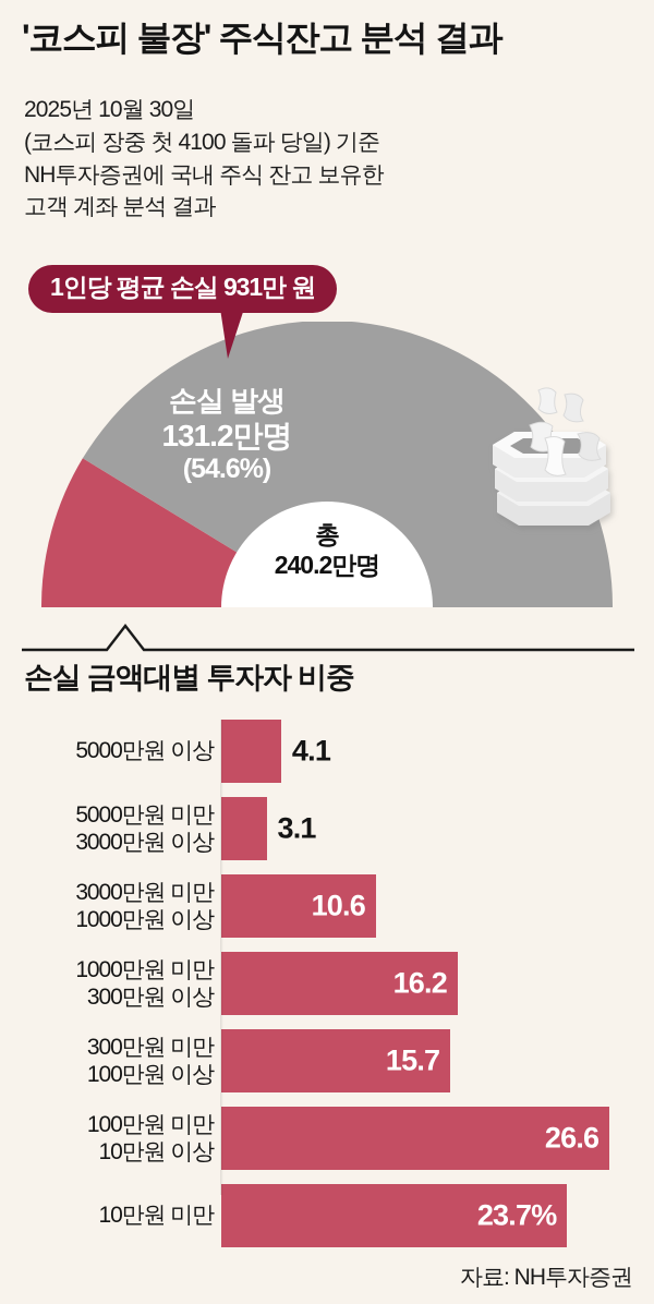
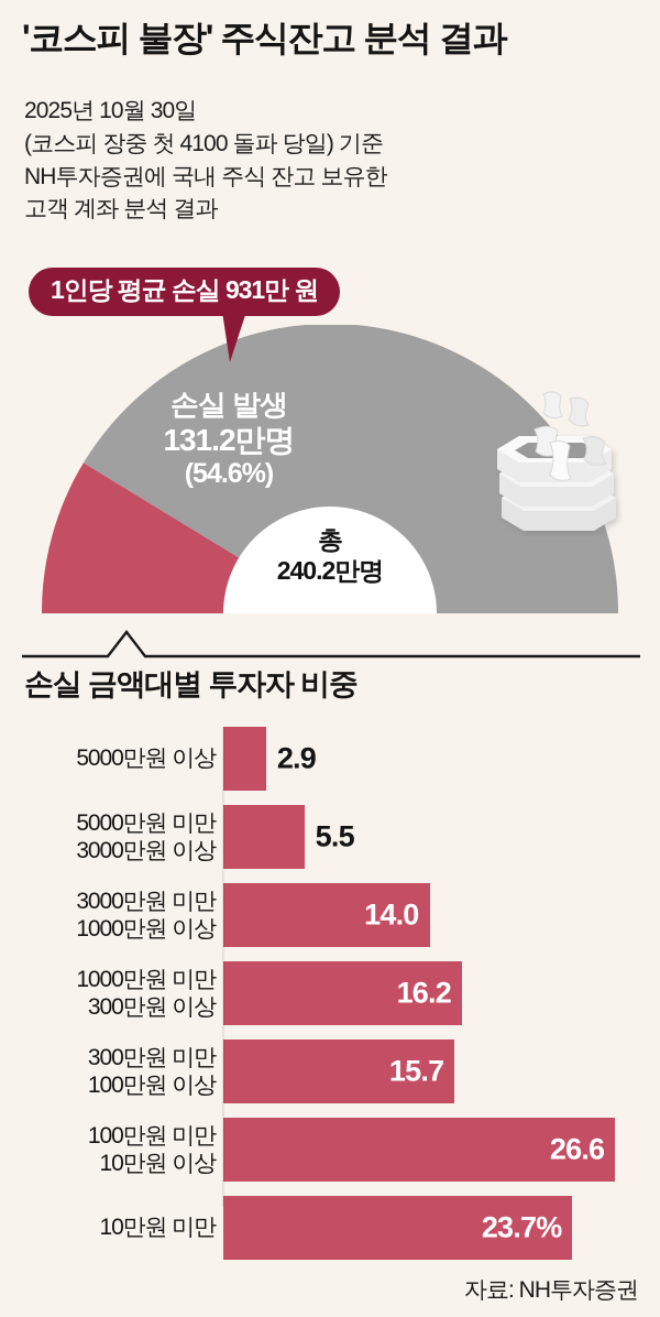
손실 금액대별 투자자 비중/5000만원 이상: 4.1 -> 2.9
손실 금액대별 투자자 비중/5000만원 미만 3000만원 이상: 3.1 -> 5.5
손실 금액대별 투자자 비중/3000만원 미만 1000만원 이상: 10.6 -> 14.0
